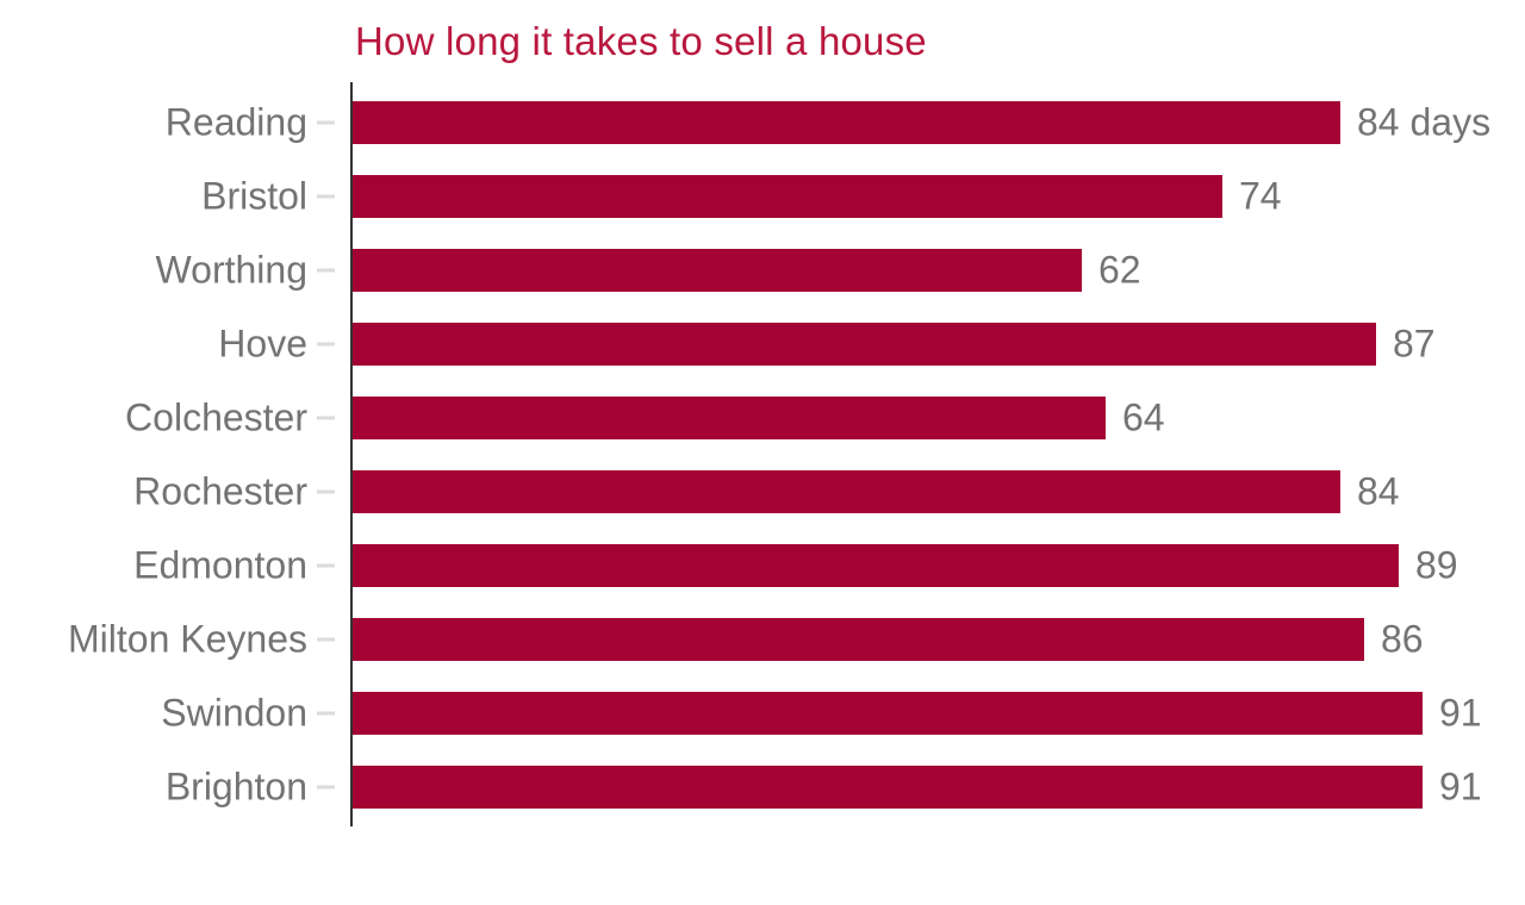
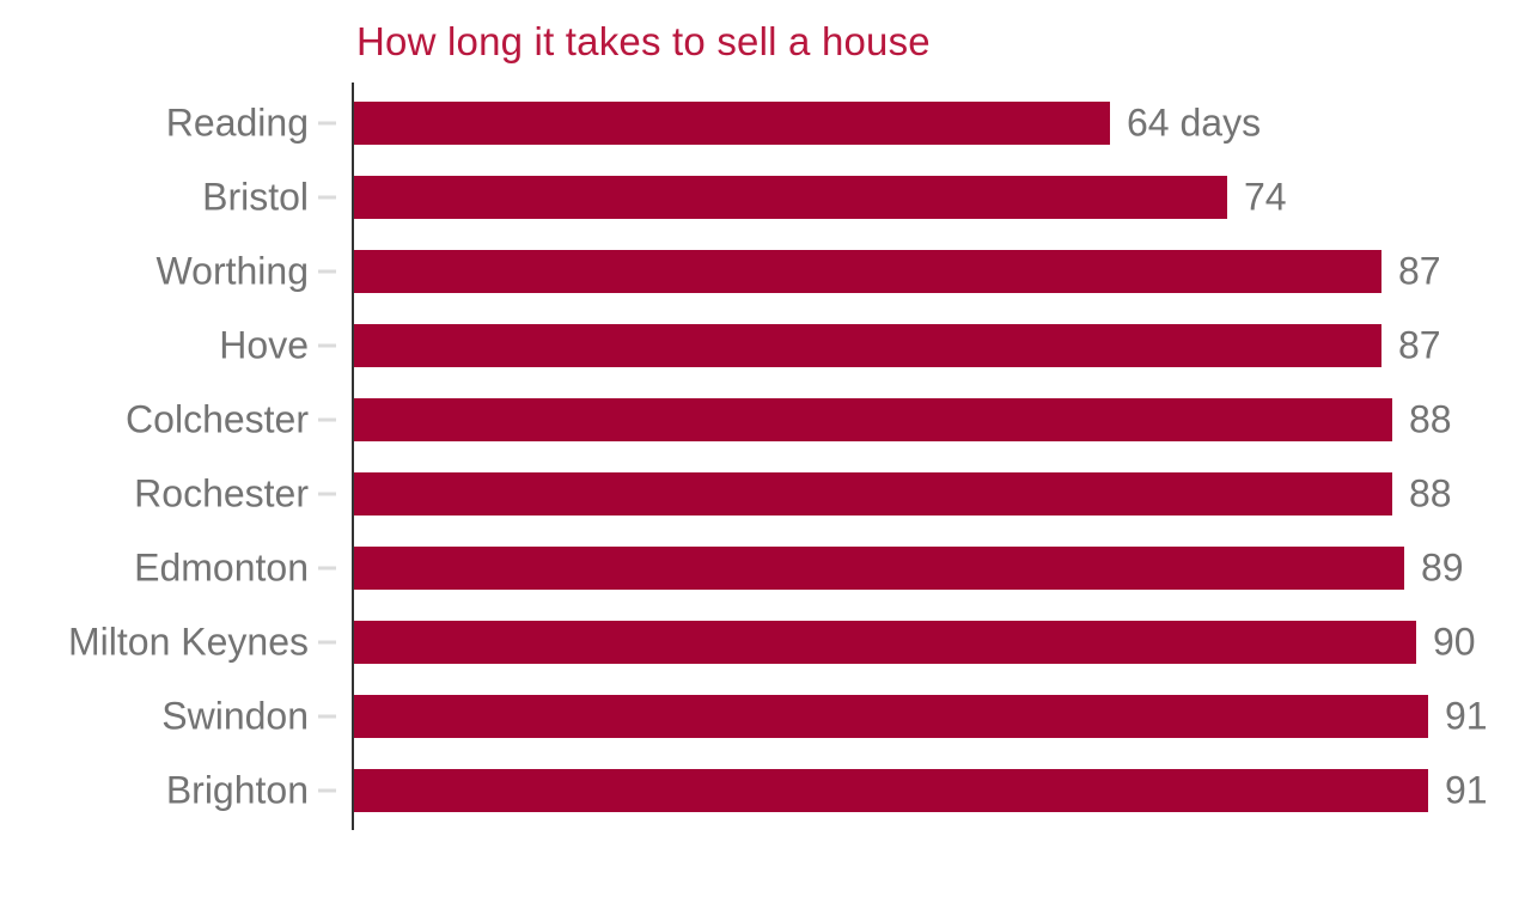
Reading: 84 -> 64
Worthing: 62 -> 87
Colchester: 64 -> 88
Rochester: 84 -> 88
Milton Keynes: 86 -> 90
